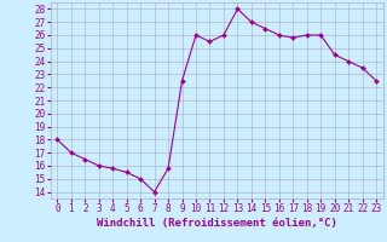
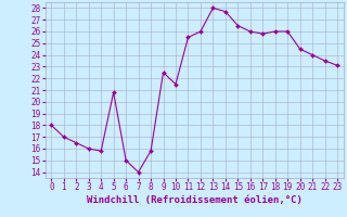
5: 15.5 -> 20.8
10: 26.0 -> 21.5
14: 27.0 -> 27.7
23: 22.5 -> 23.1
